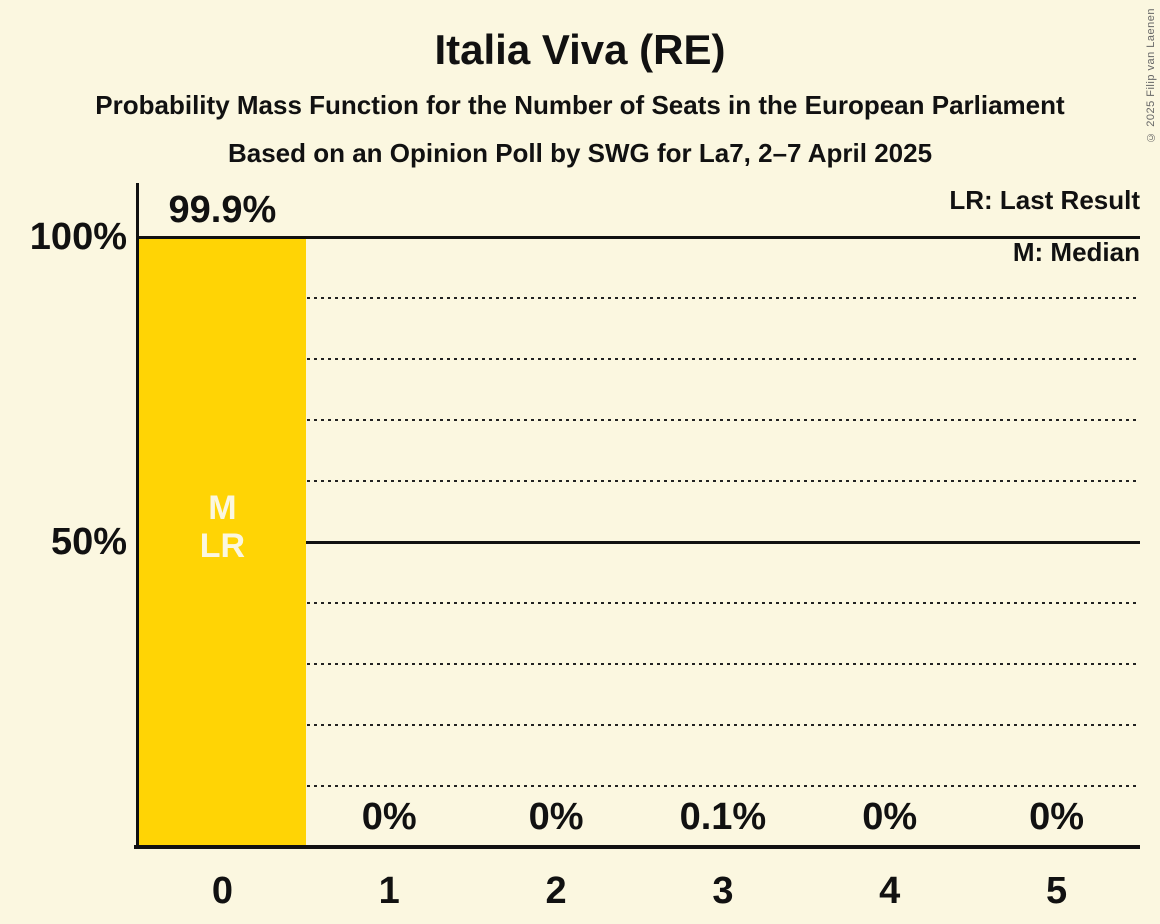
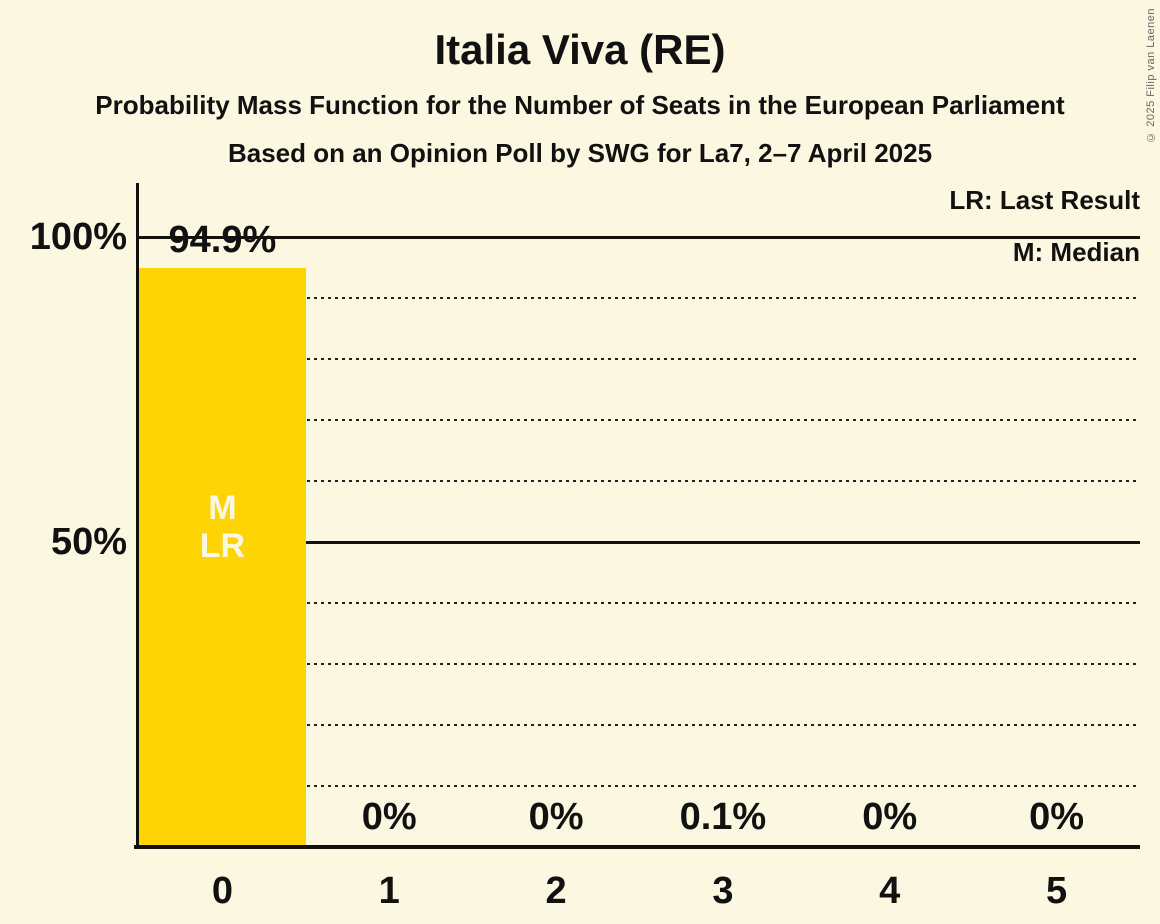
0: 99.9% -> 94.9%
